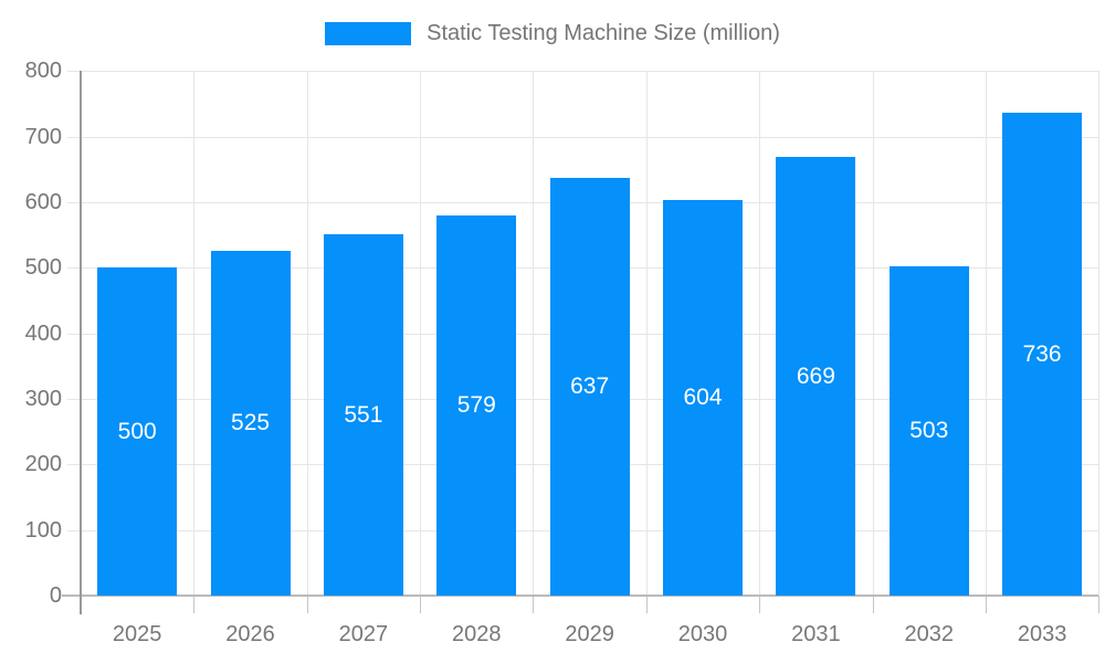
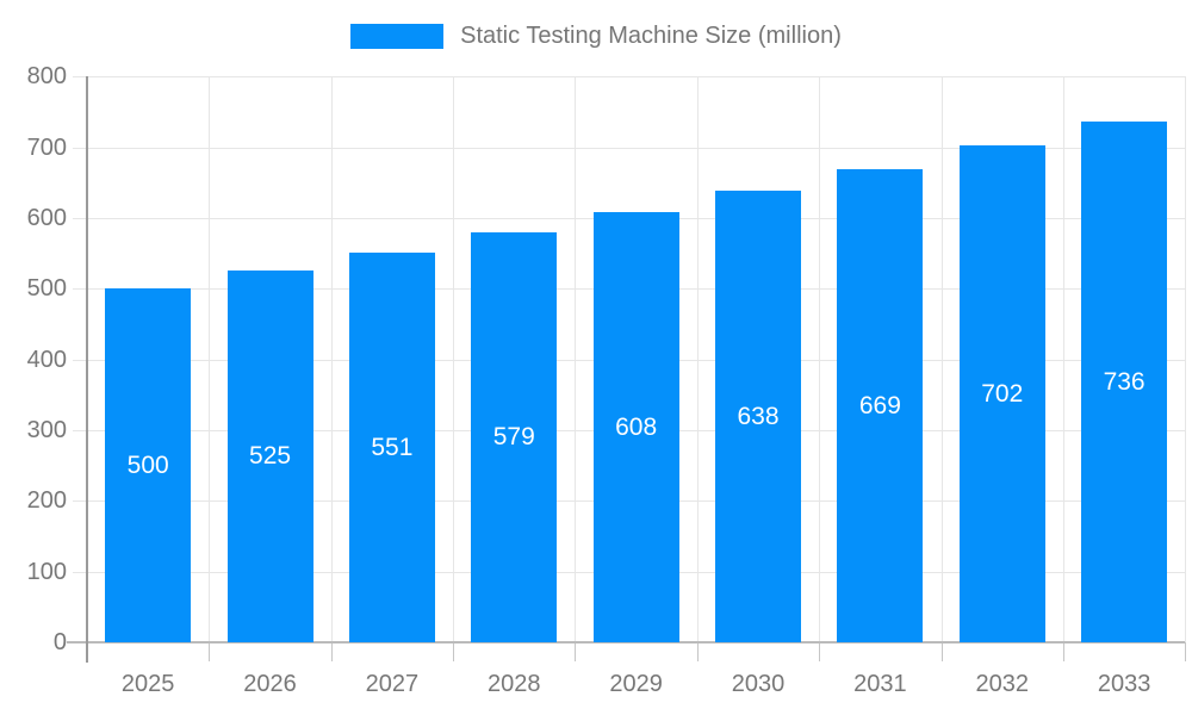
2029: 637 -> 608
2030: 604 -> 638
2032: 503 -> 702
